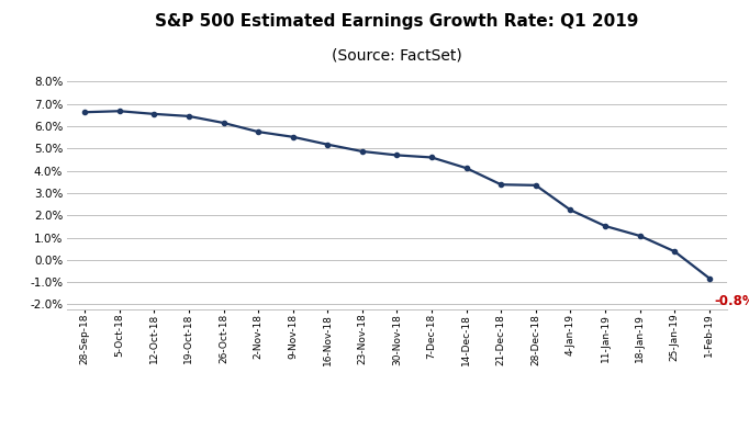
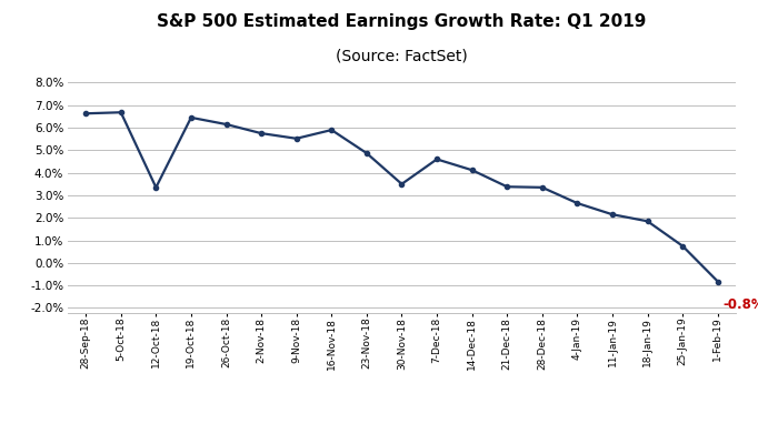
12-Oct-18: 6.55% -> 3.35%
16-Nov-18: 5.18% -> 5.90%
30-Nov-18: 4.70% -> 3.50%
4-Jan-19: 2.24% -> 2.65%
11-Jan-19: 1.52% -> 2.15%
18-Jan-19: 1.08% -> 1.85%
25-Jan-19: 0.38% -> 0.75%
